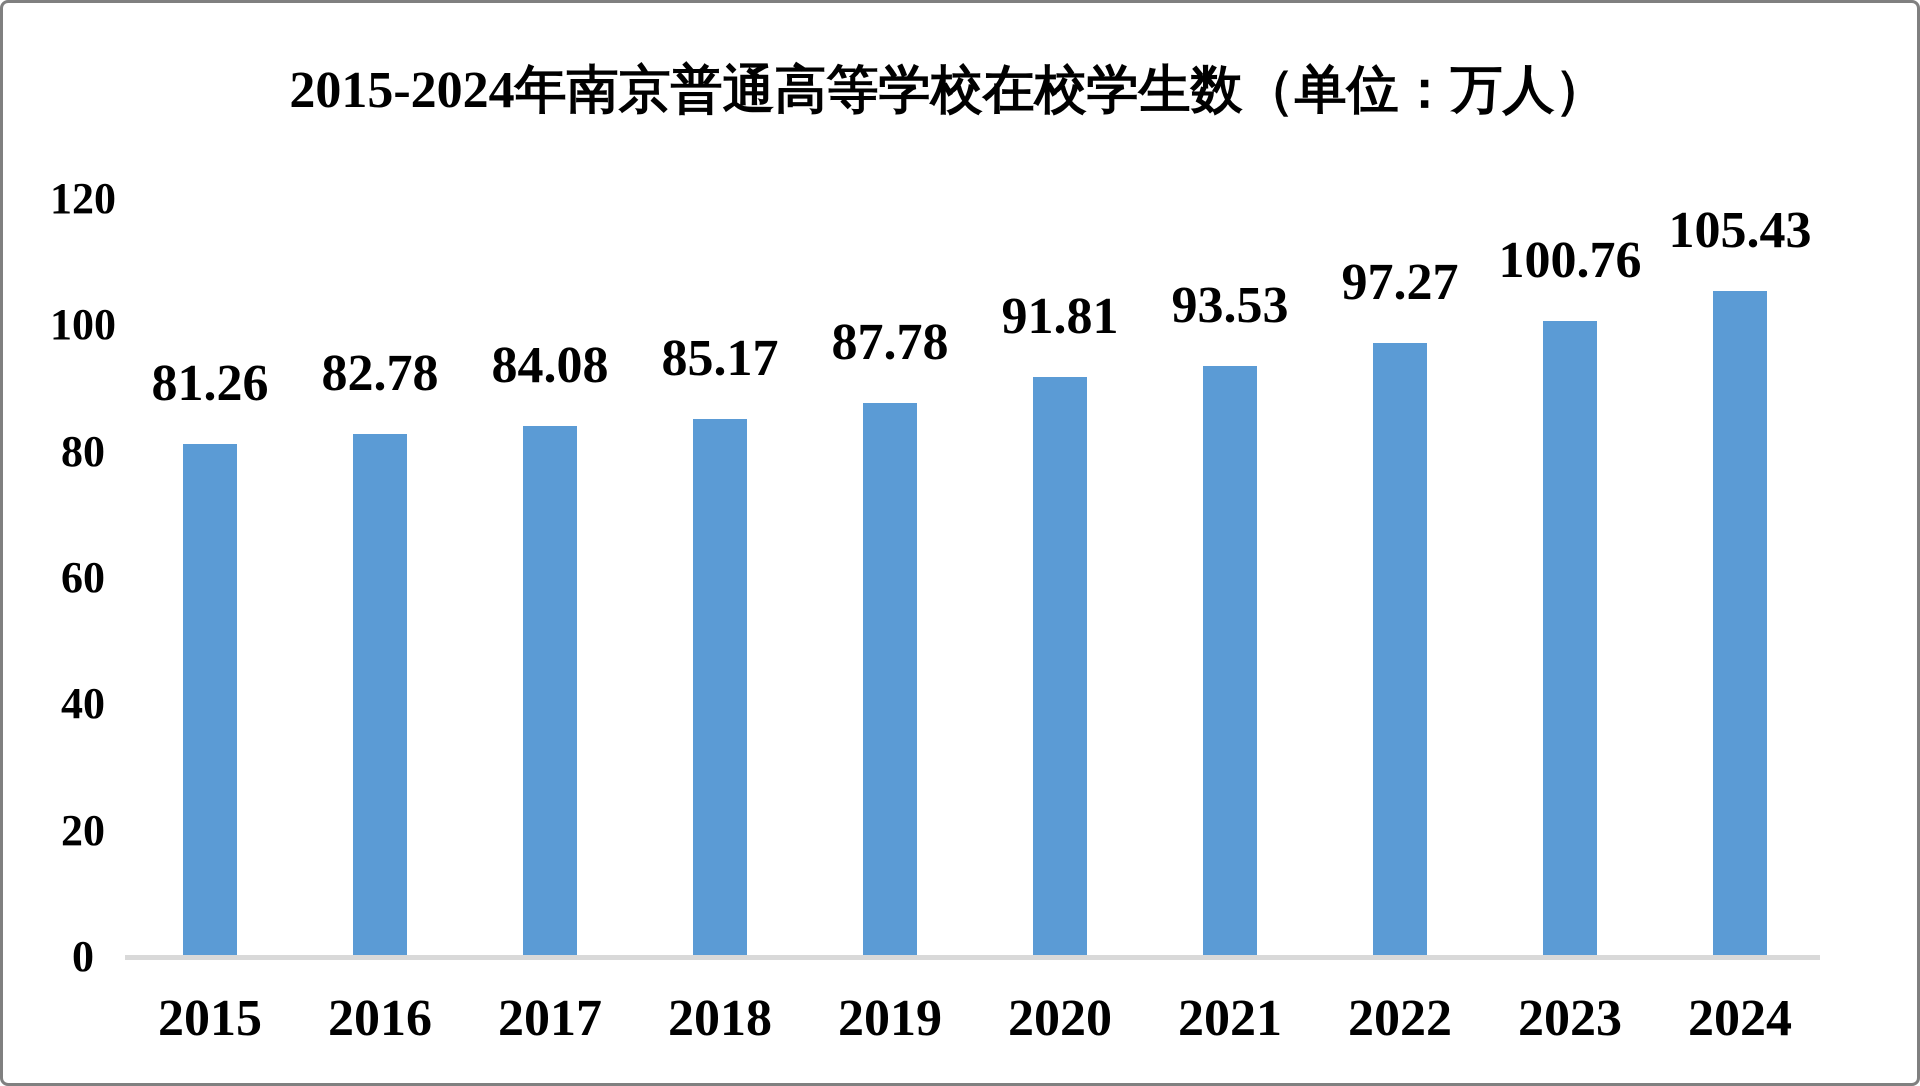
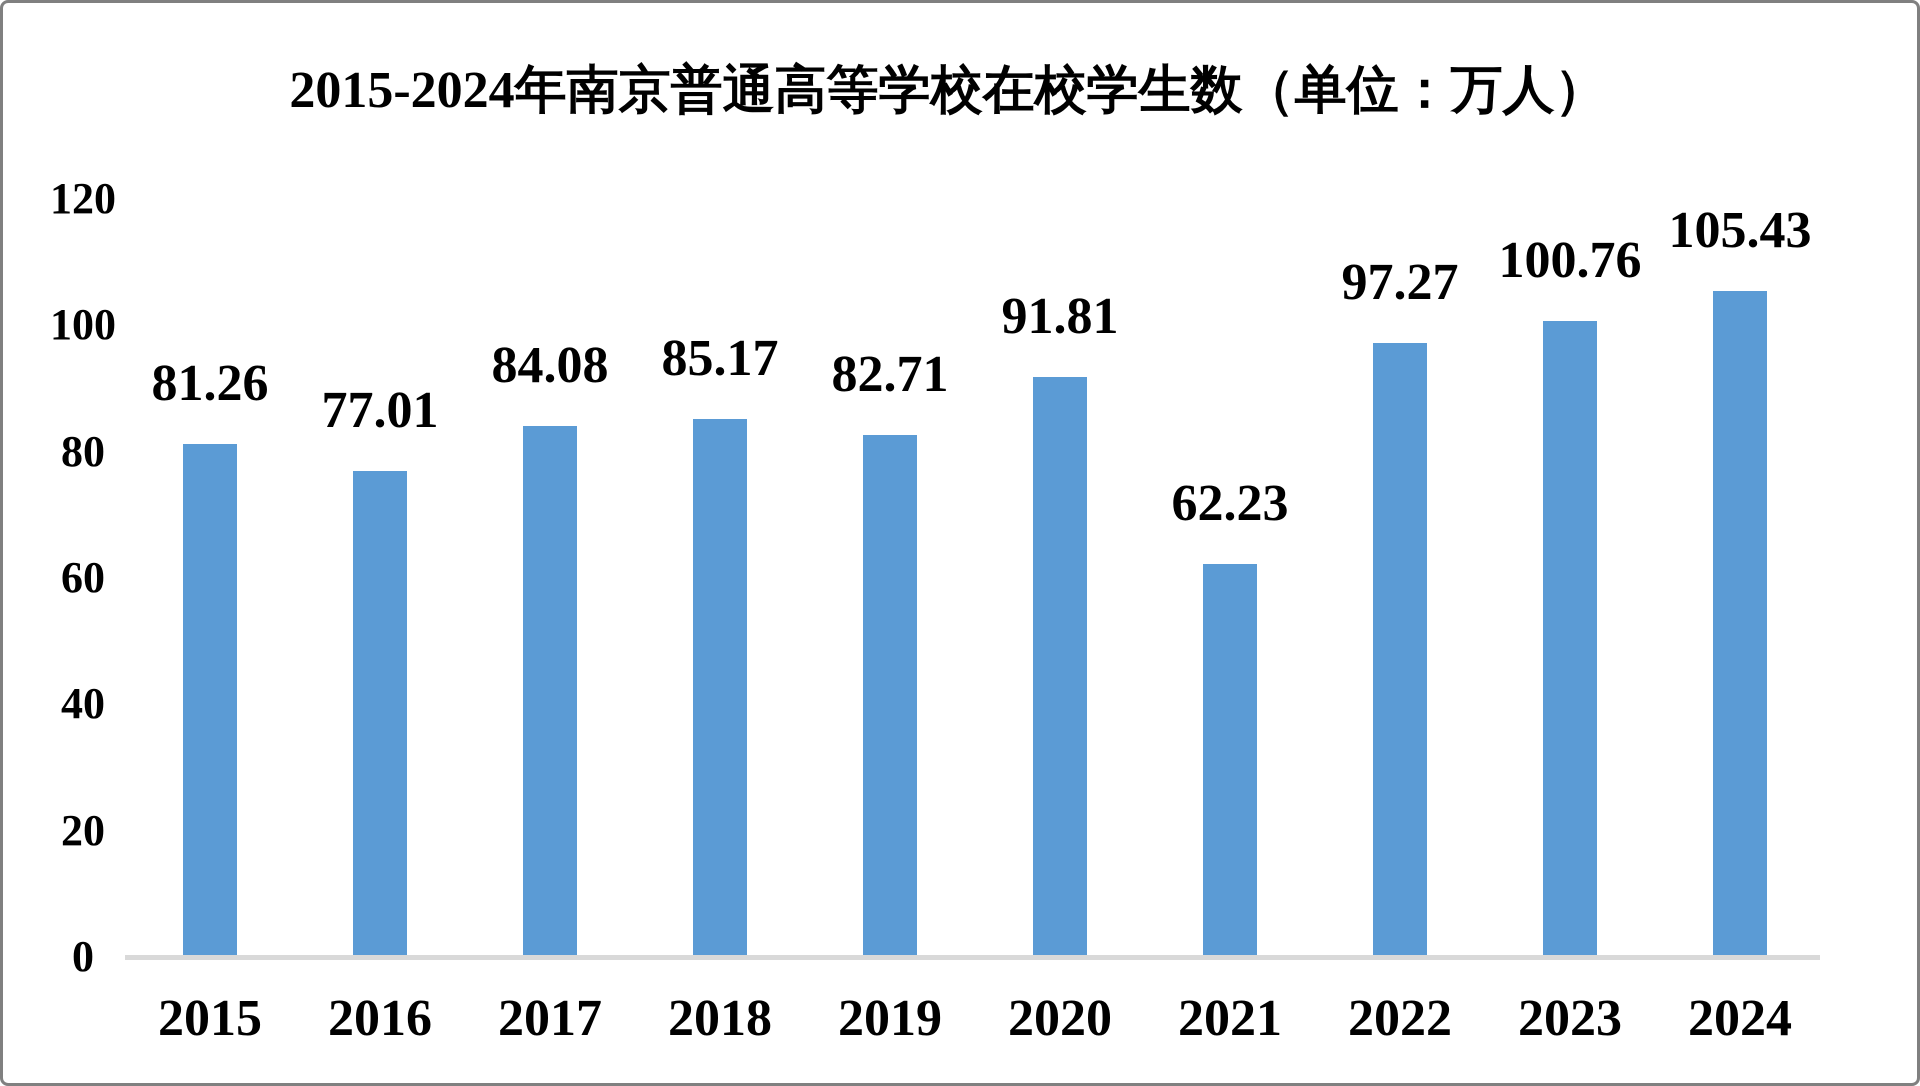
2016: 82.78 -> 77.01
2019: 87.78 -> 82.71
2021: 93.53 -> 62.23
